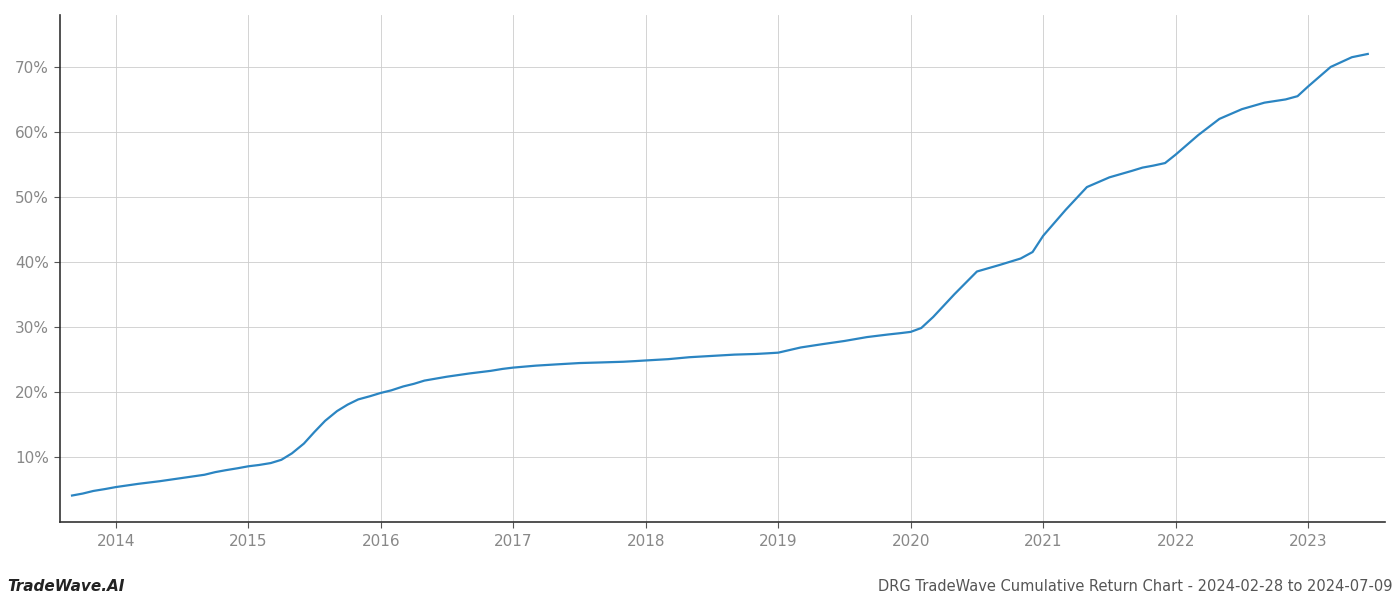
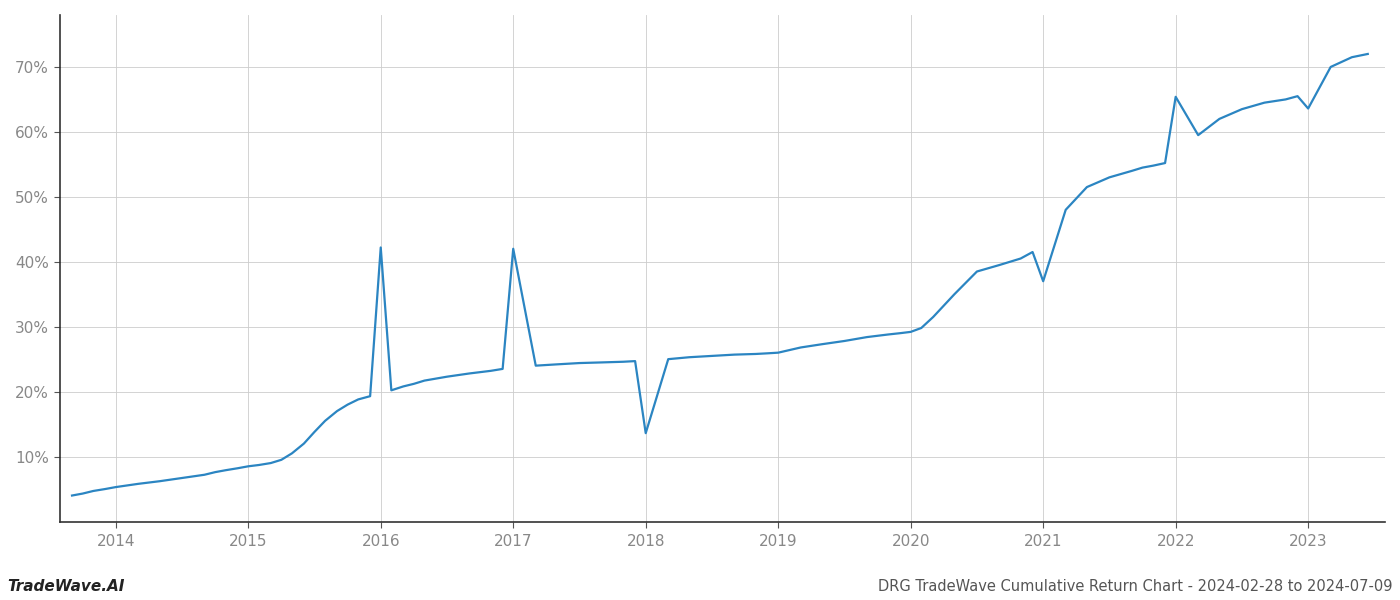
2016: 19.8% -> 42.2%
2017: 23.7% -> 42.0%
2018: 24.8% -> 13.6%
2021: 44.0% -> 37.0%
2022: 56.5% -> 65.4%
2023: 67.0% -> 63.6%
